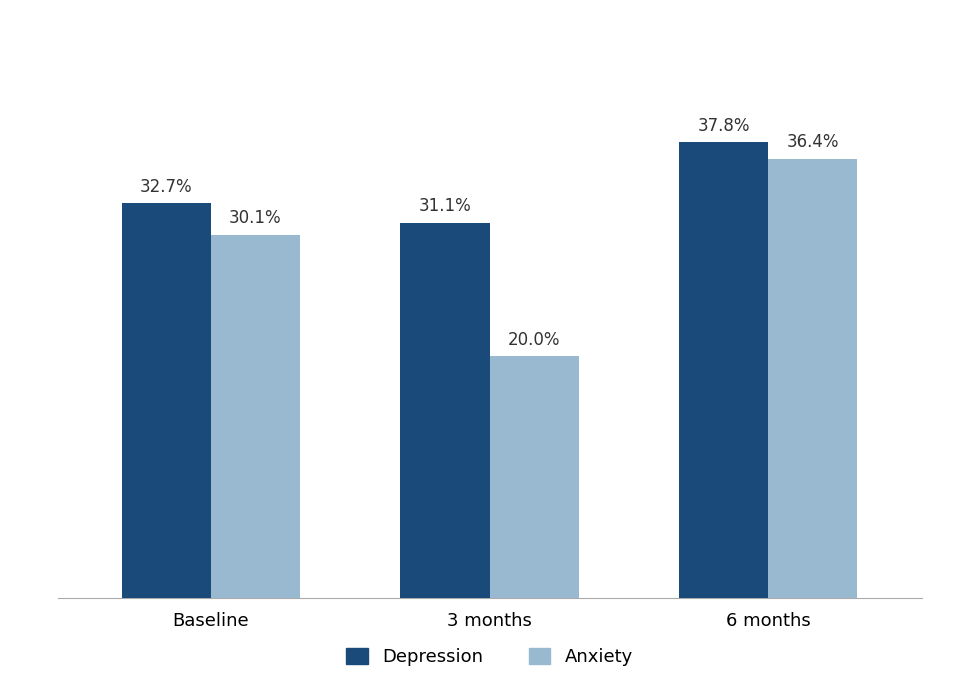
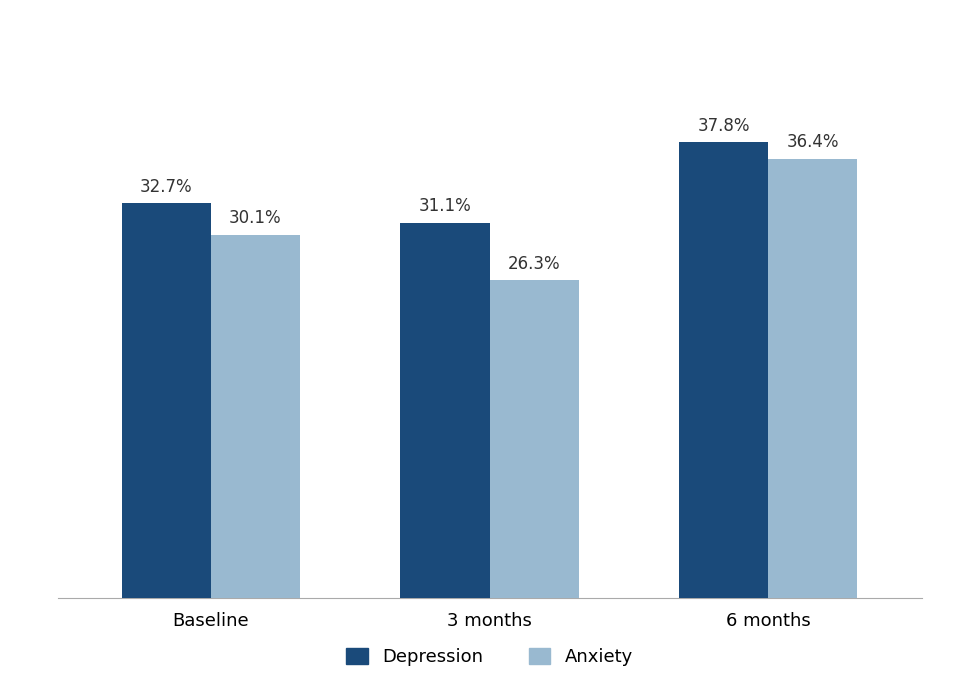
Anxiety/3 months: 20.0% -> 26.3%
